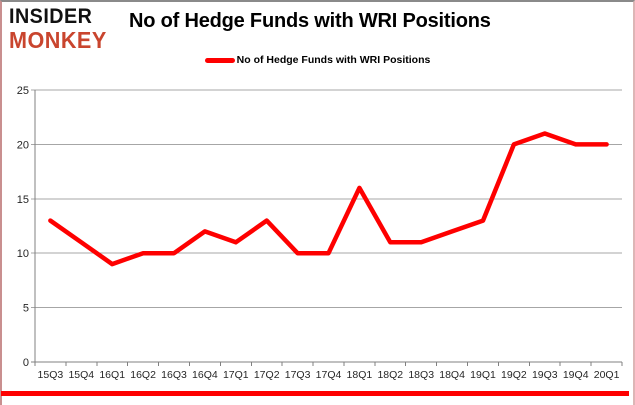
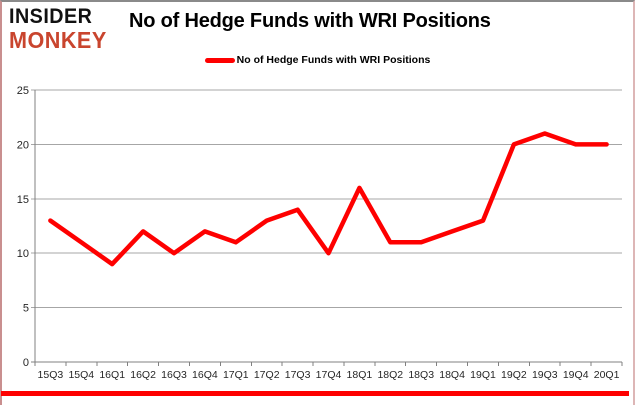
16Q2: 10 -> 12
17Q3: 10 -> 14
